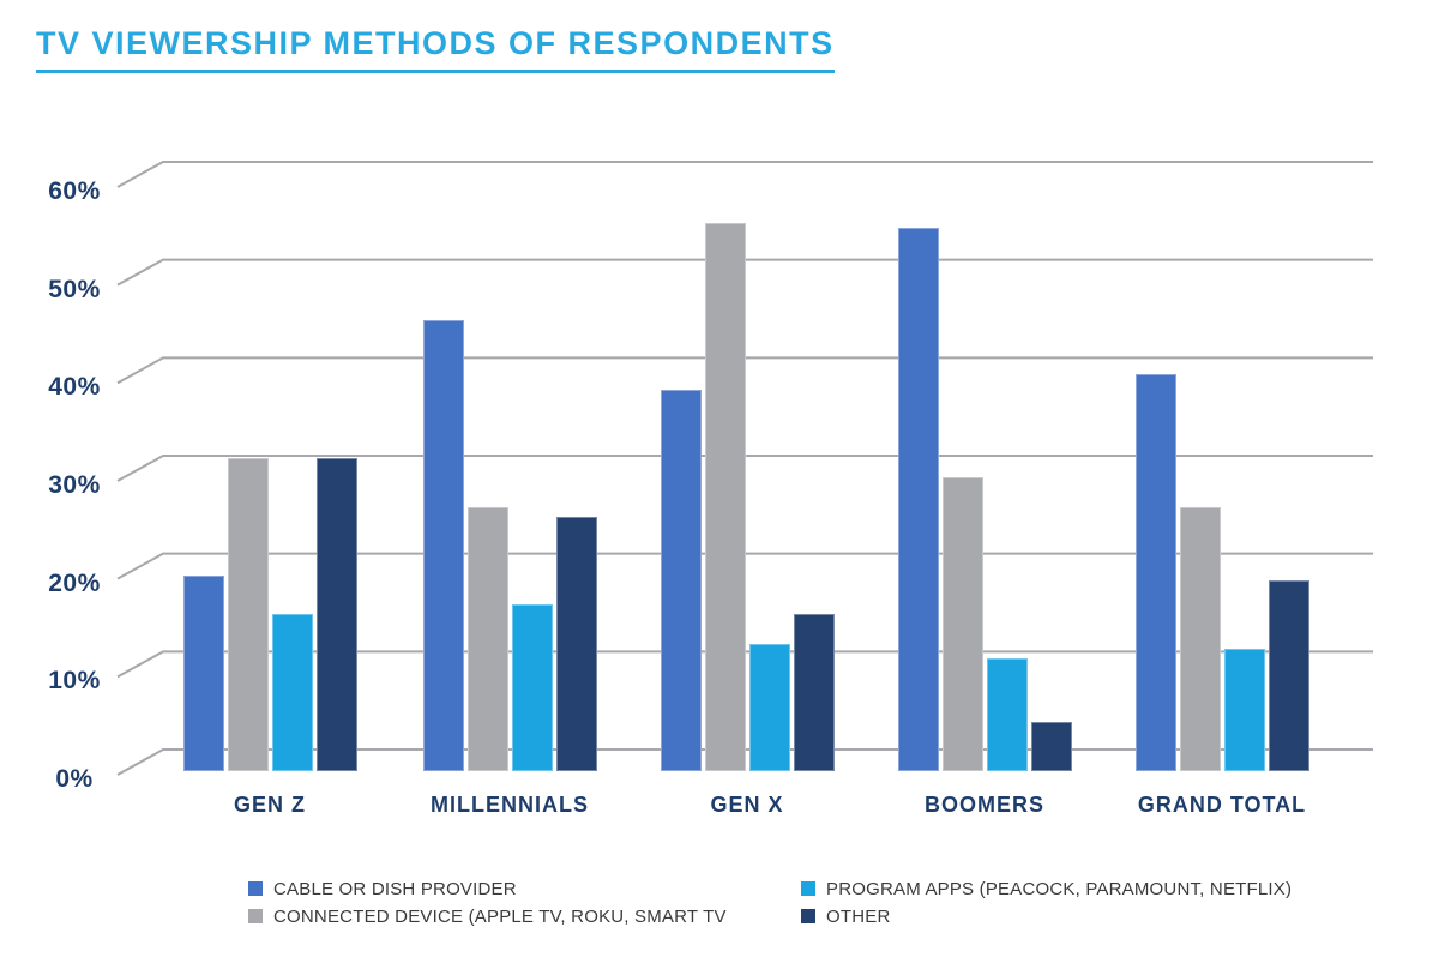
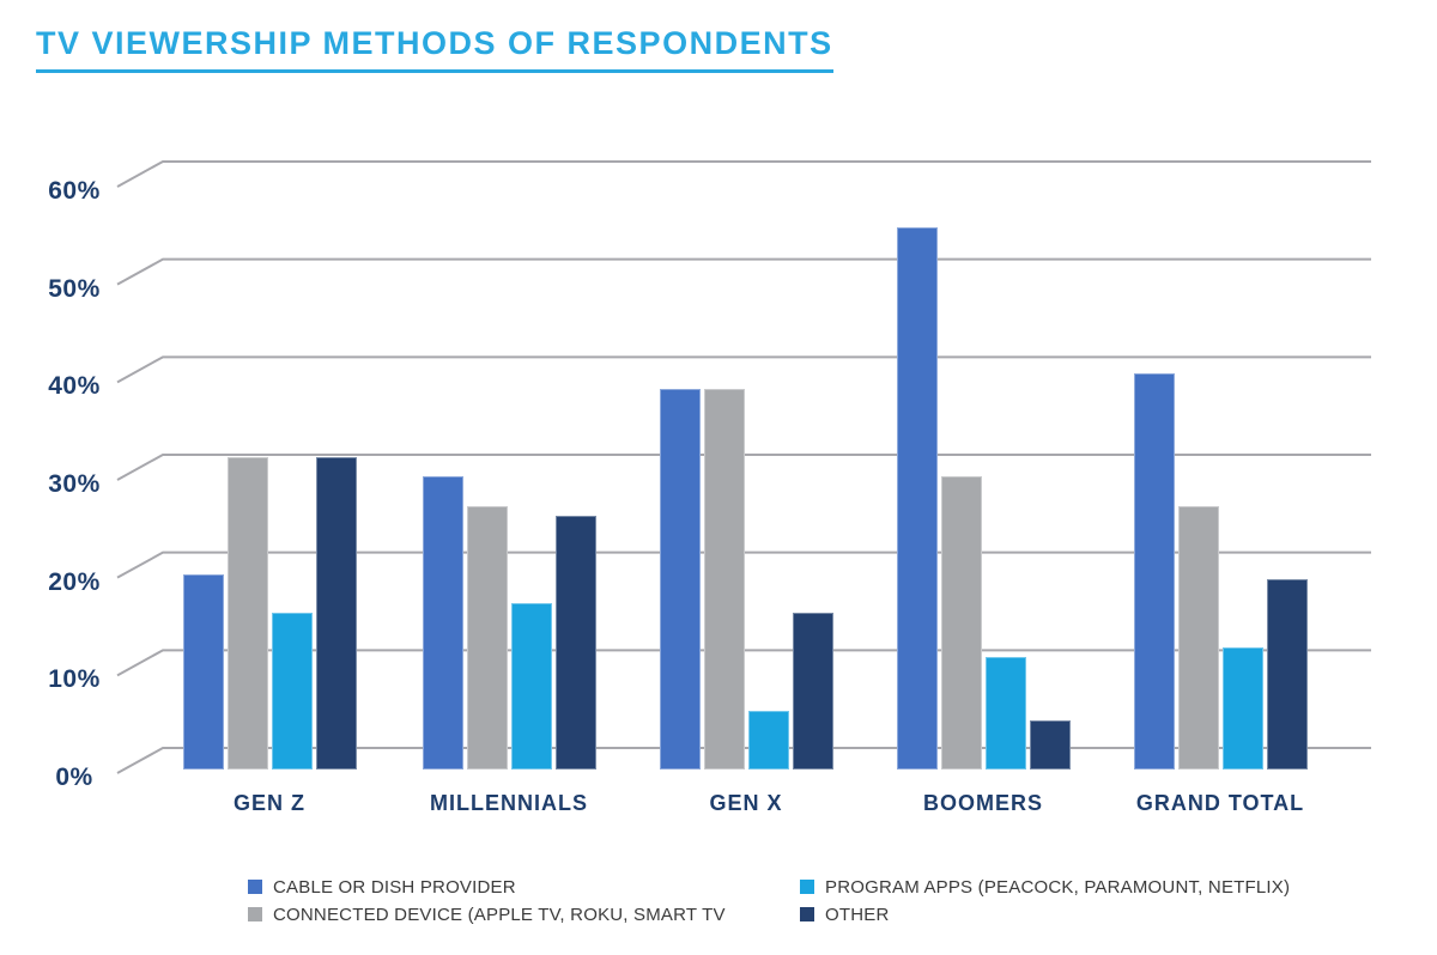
CABLE OR DISH PROVIDER/MILLENNIALS: 46% -> 30%
CONNECTED DEVICE (APPLE TV, ROKU, SMART TV/GEN X: 56% -> 39%
PROGRAM APPS (PEACOCK, PARAMOUNT, NETFLIX)/GEN X: 13% -> 6%
